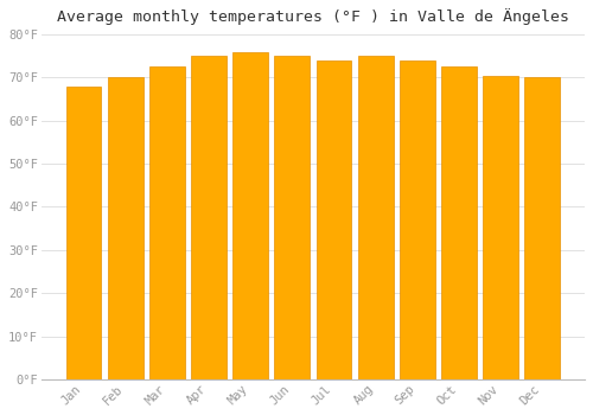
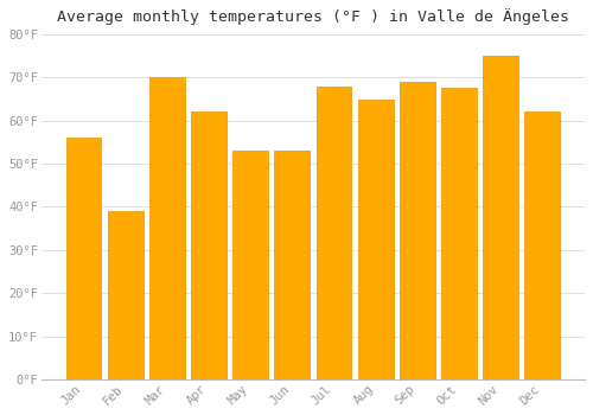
Jan: 68.0°F -> 56.0°F
Feb: 70.0°F -> 39.0°F
Mar: 72.5°F -> 70.0°F
Apr: 75.0°F -> 62.0°F
May: 76.0°F -> 53.0°F
Jun: 75.0°F -> 53.0°F
Jul: 74.0°F -> 68.0°F
Aug: 75.0°F -> 65.0°F
Sep: 74.0°F -> 69.0°F
Oct: 72.5°F -> 67.5°F
Nov: 70.5°F -> 75.0°F
Dec: 70.0°F -> 62.0°F
